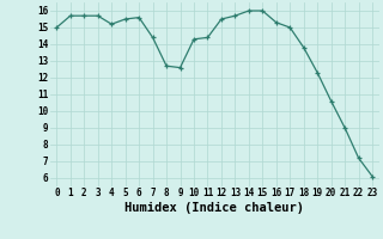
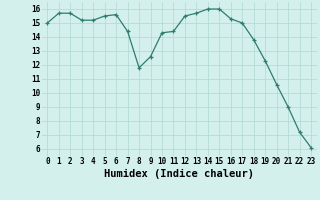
3: 15.7 -> 15.2
8: 12.7 -> 11.8
